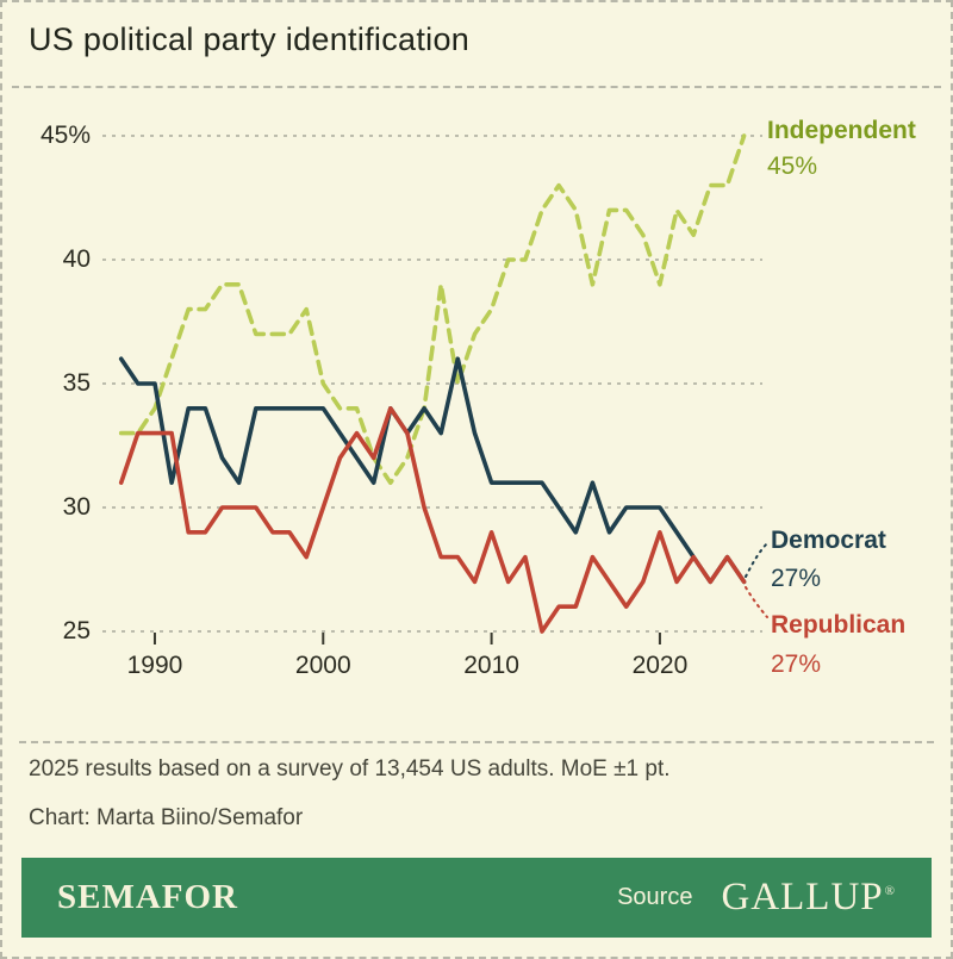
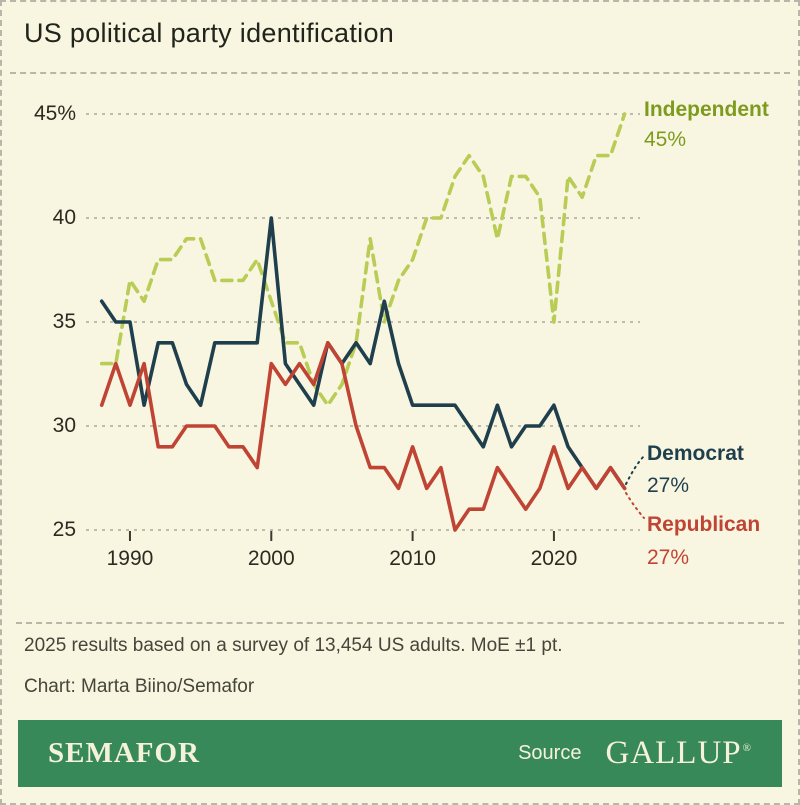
Independent/1990: 34% -> 37%
Republican/1990: 33% -> 31%
Independent/2000: 35% -> 36%
Democrat/2000: 34% -> 40%
Republican/2000: 30% -> 33%
Independent/2020: 39% -> 35%
Democrat/2020: 30% -> 31%
